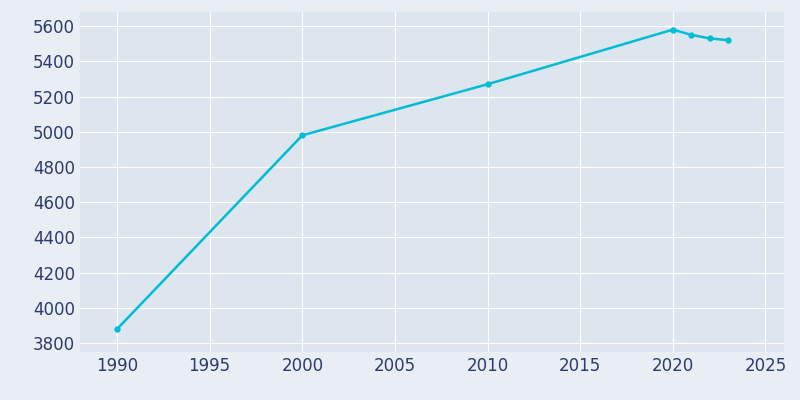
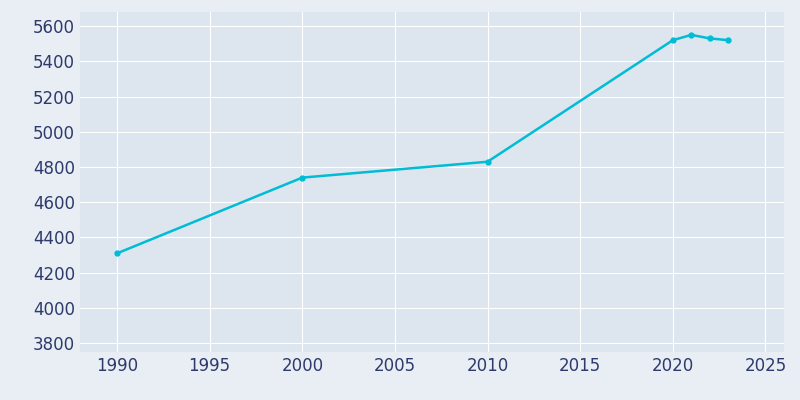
1990: 3880 -> 4310
2000: 4980 -> 4740
2010: 5270 -> 4830
2020: 5580 -> 5520
